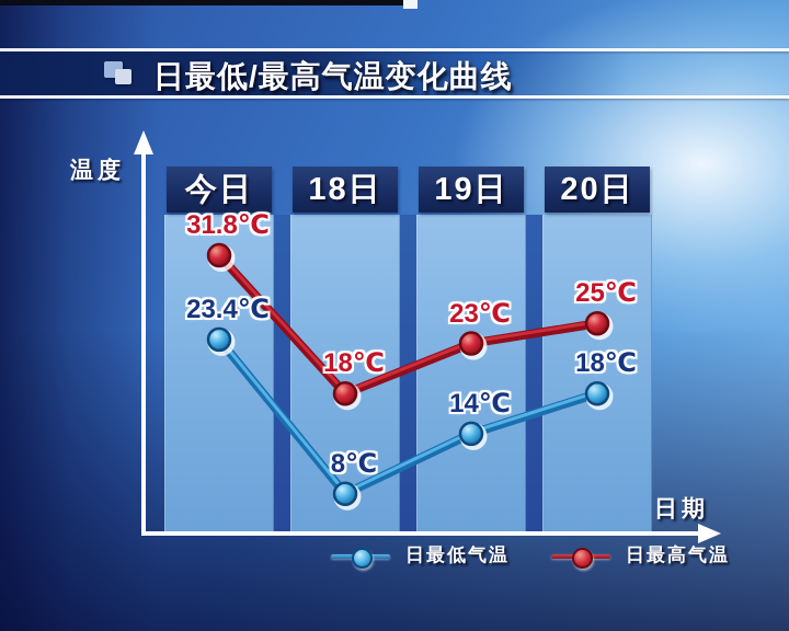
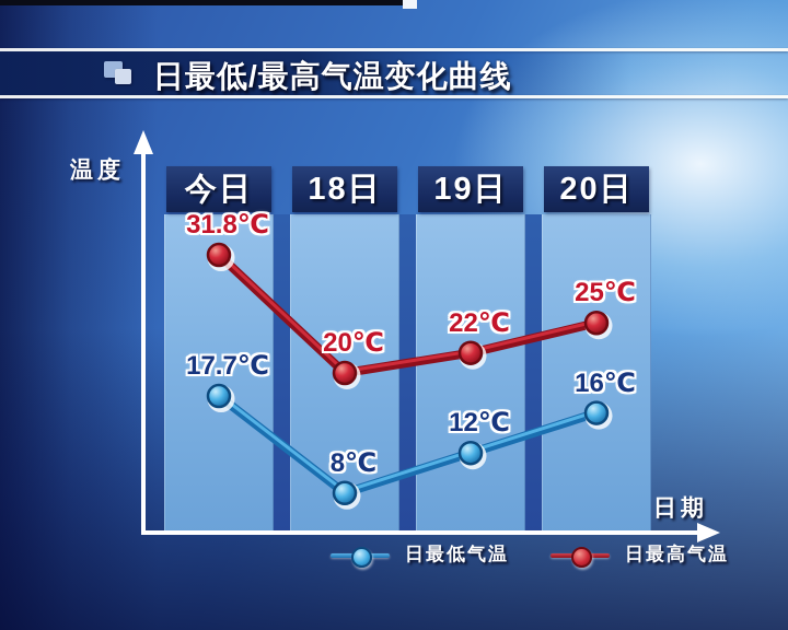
日最低气温/今日: 23.4 -> 17.7
日最高气温/18日: 18 -> 20
日最低气温/19日: 14 -> 12
日最高气温/19日: 23 -> 22
日最低气温/20日: 18 -> 16
